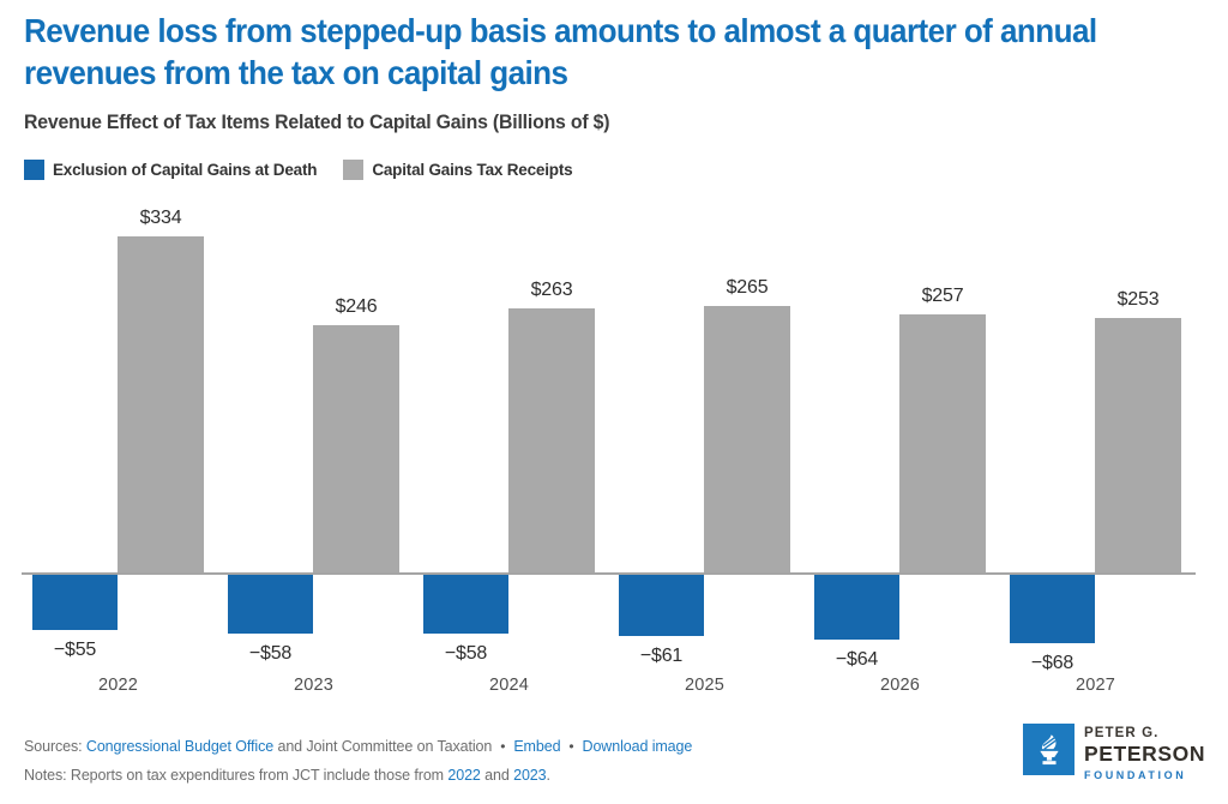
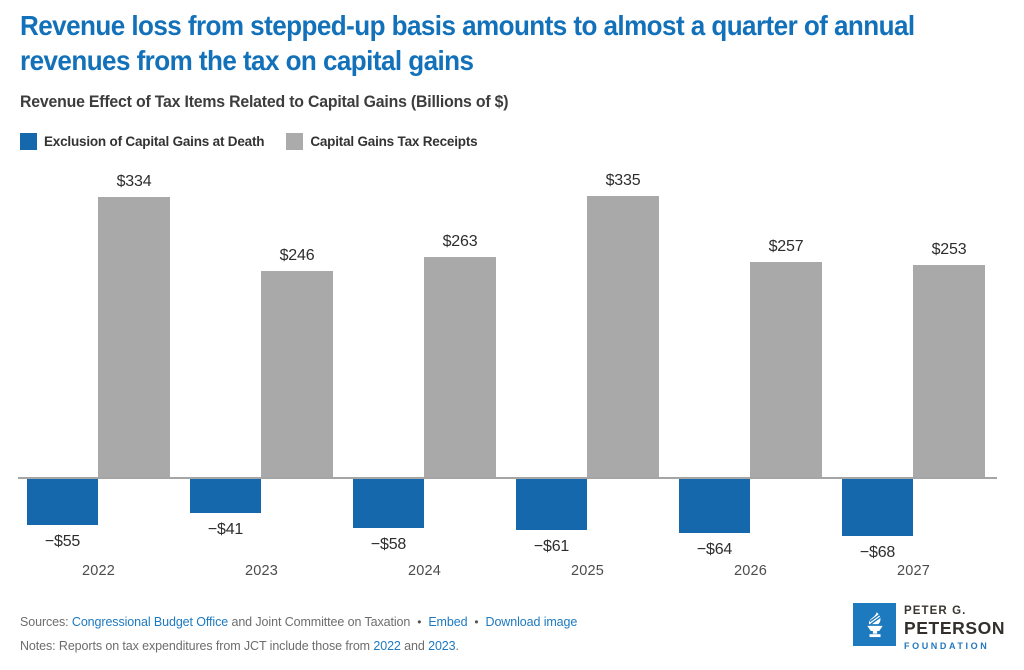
Exclusion of Capital Gains at Death/2023: −$58 -> −$41
Capital Gains Tax Receipts/2025: $265 -> $335
